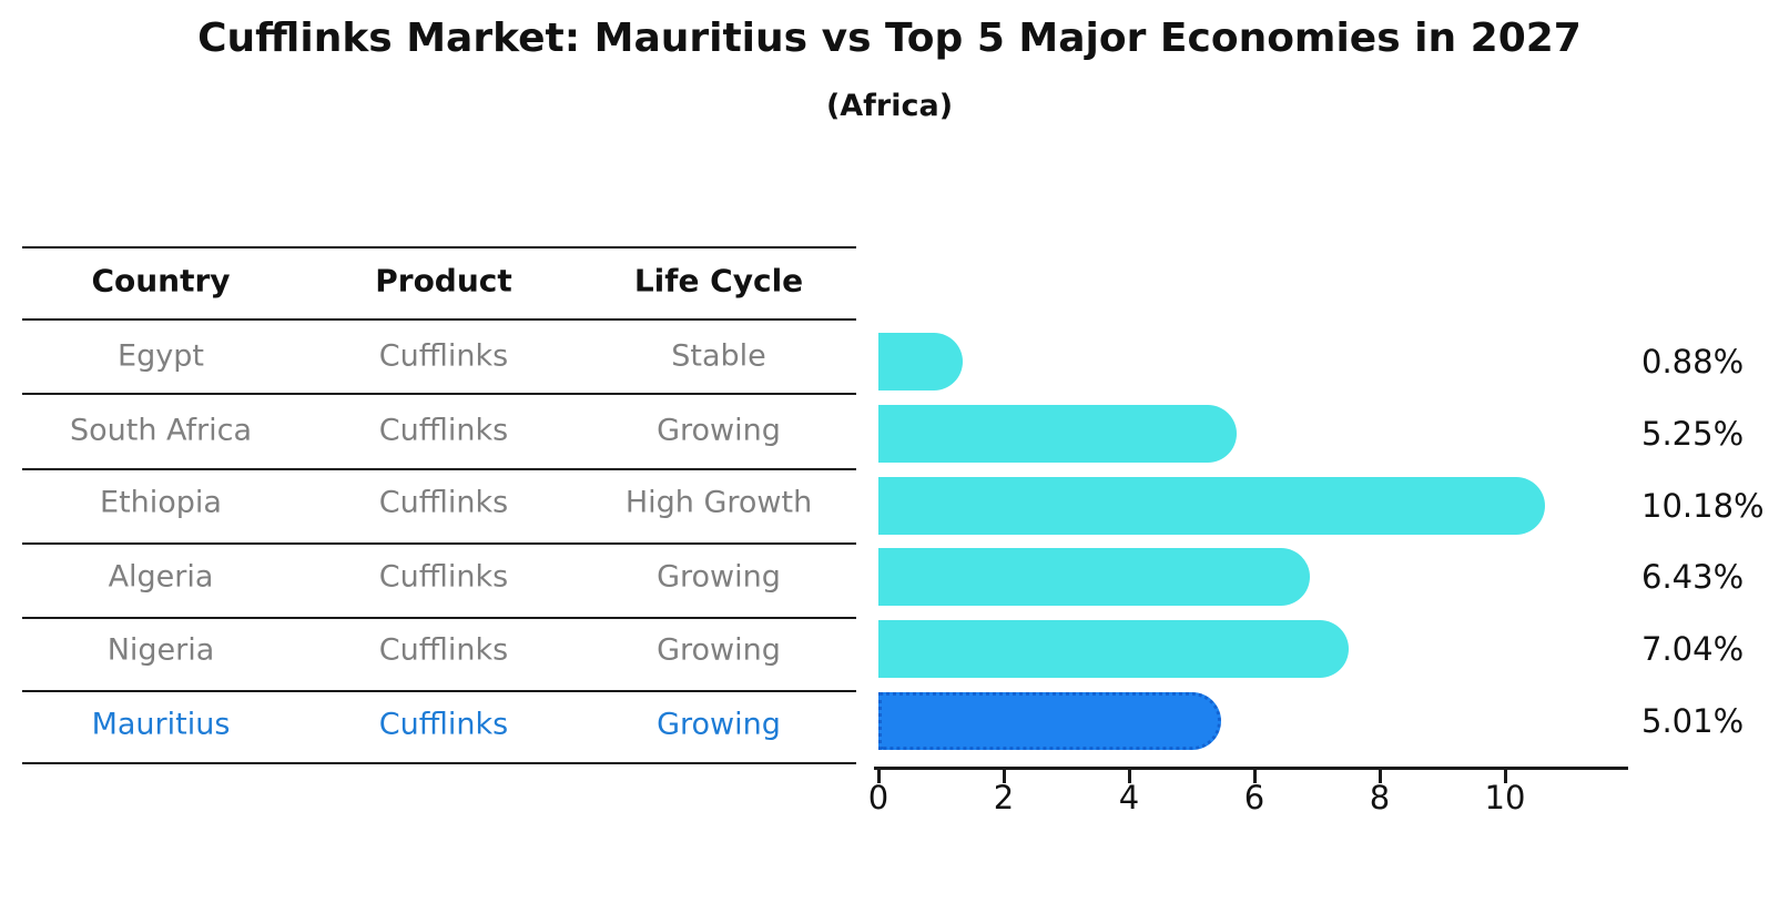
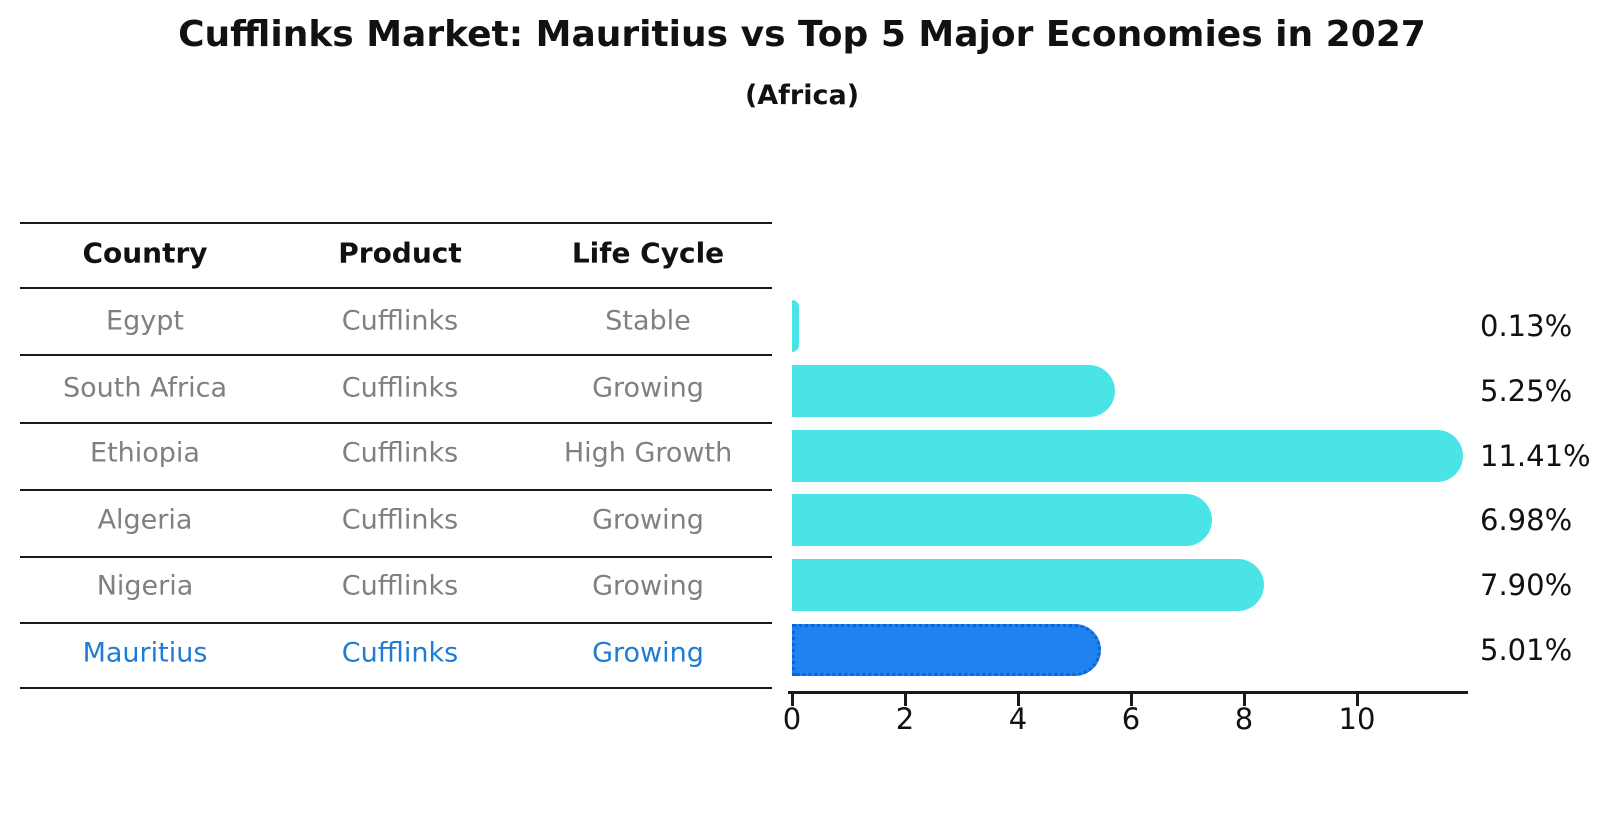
Egypt: 0.88% -> 0.13%
Ethiopia: 10.18% -> 11.41%
Algeria: 6.43% -> 6.98%
Nigeria: 7.04% -> 7.90%
